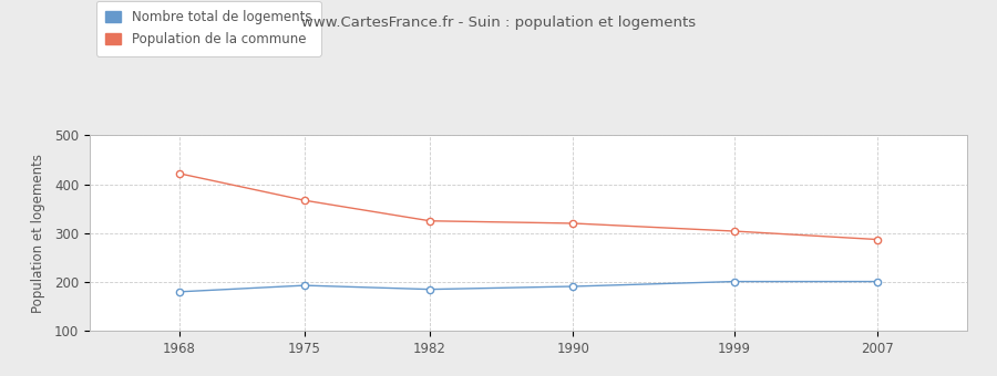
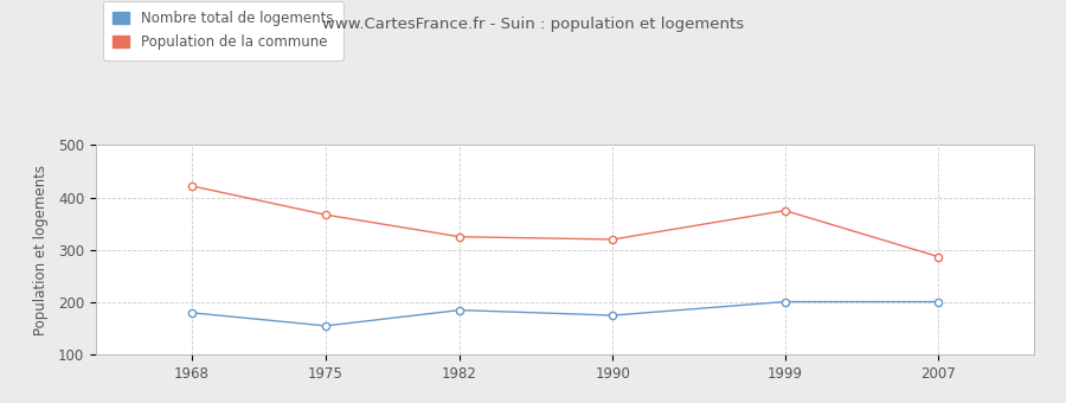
Nombre total de logements/1975: 193 -> 155
Nombre total de logements/1990: 191 -> 175
Population de la commune/1999: 304 -> 375
